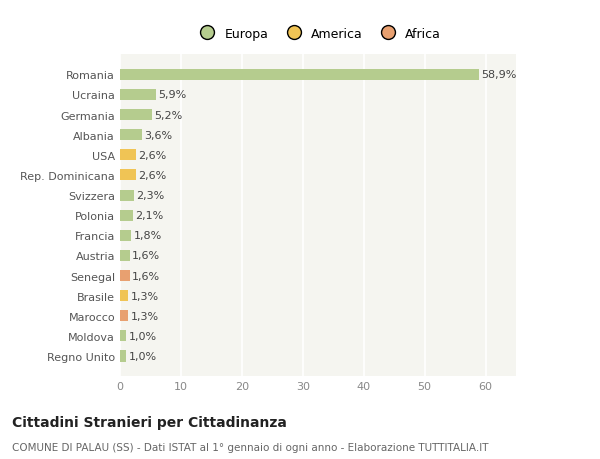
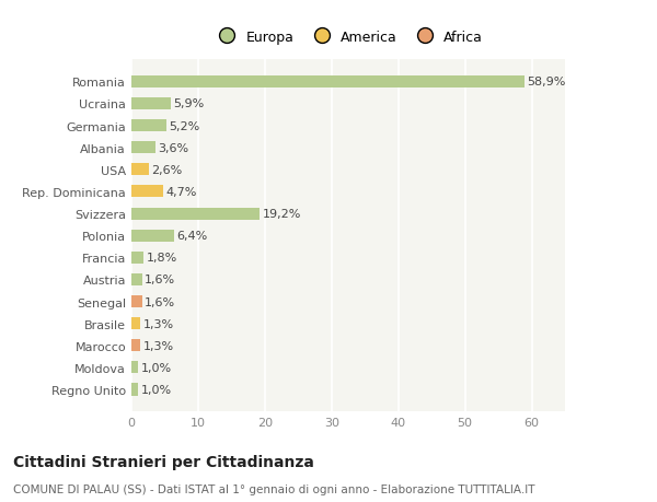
Rep. Dominicana: 2,6% -> 4,7%
Svizzera: 2,3% -> 19,2%
Polonia: 2,1% -> 6,4%
